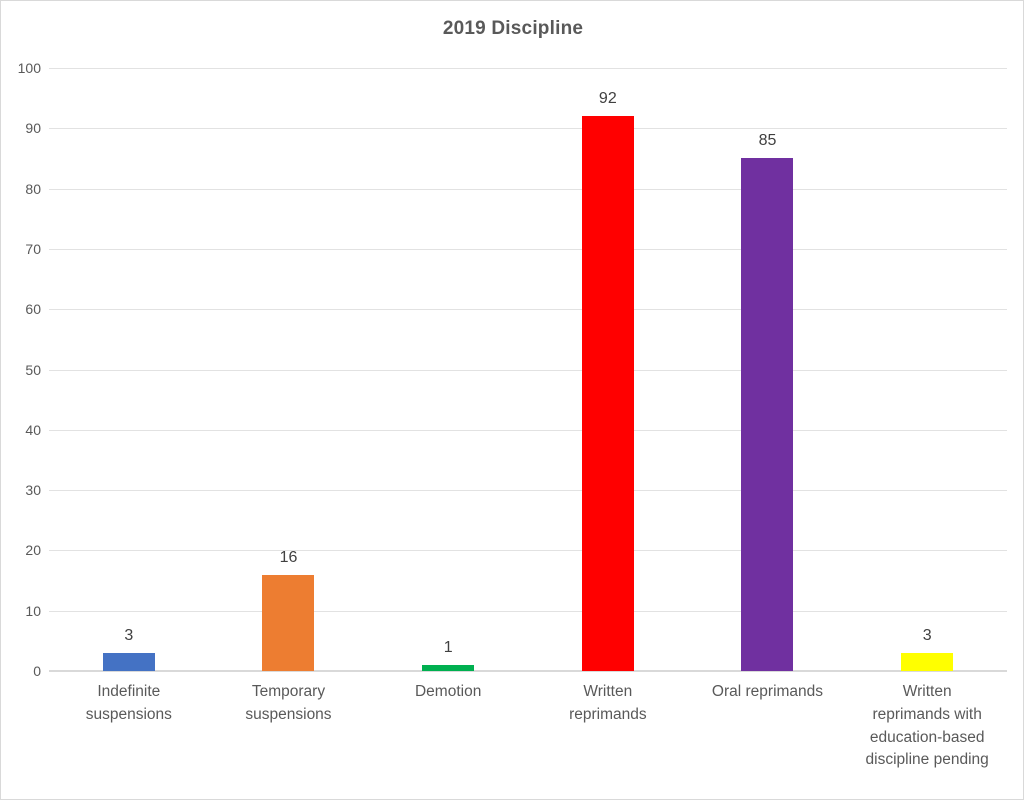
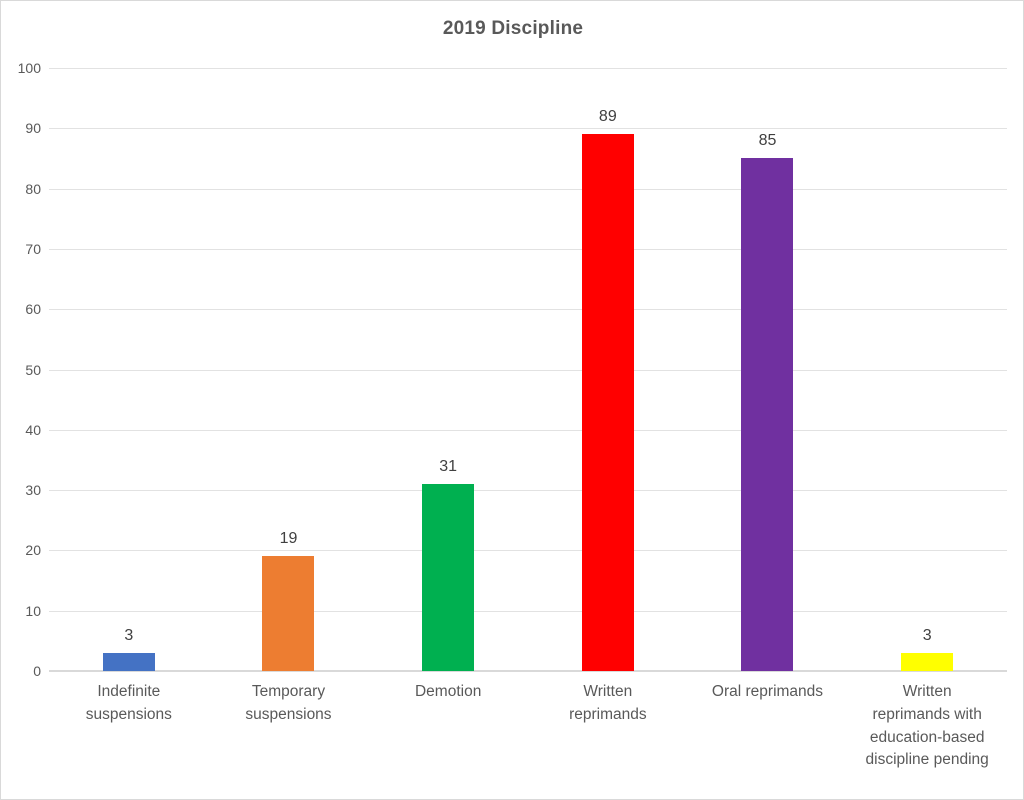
Temporary suspensions: 16 -> 19
Demotion: 1 -> 31
Written reprimands: 92 -> 89
